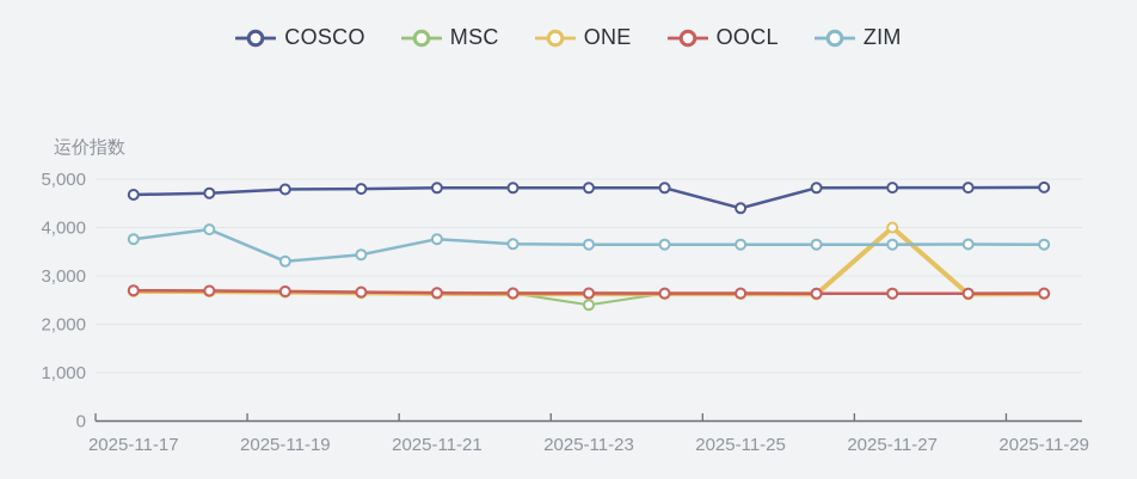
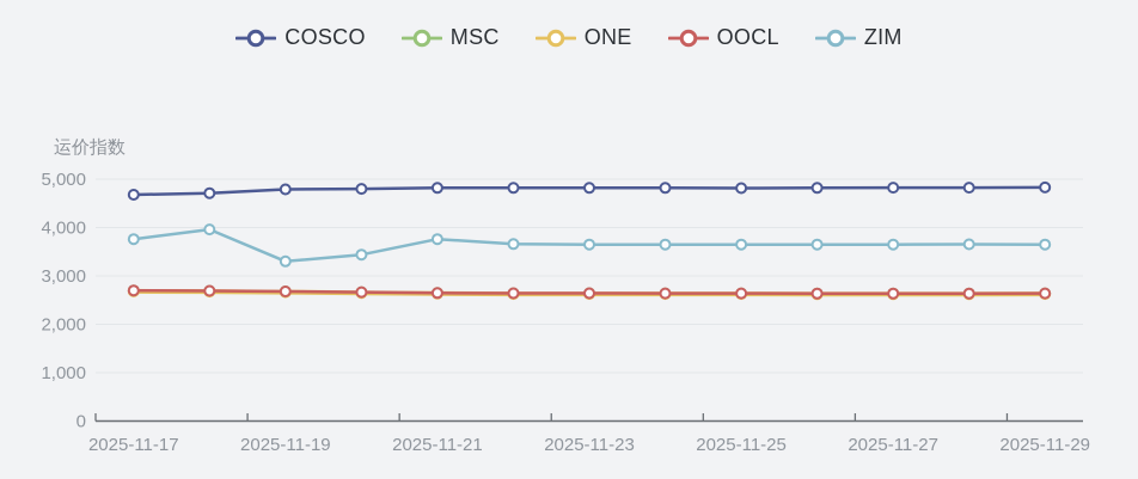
MSC/2025-11-23: 2400 -> 2600
COSCO/2025-11-25: 4400 -> 4800
ONE/2025-11-27: 4000 -> 2600
